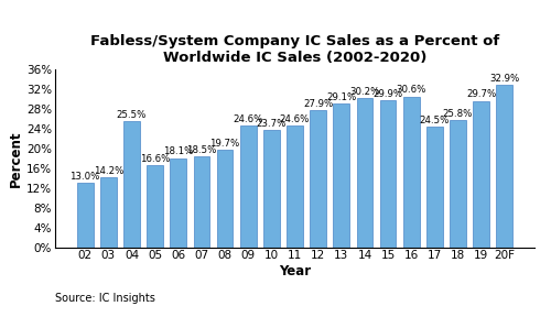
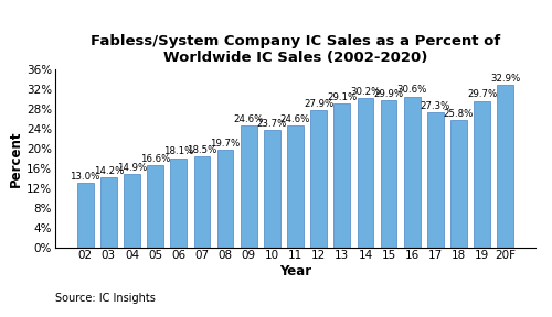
04: 25.5% -> 14.9%
17: 24.5% -> 27.3%
